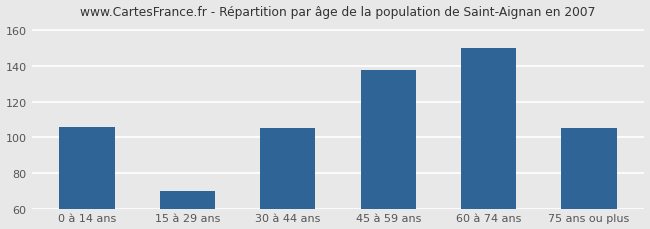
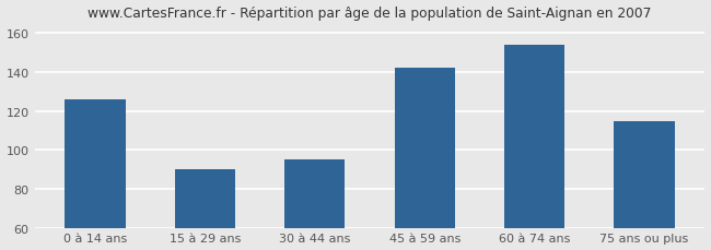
0 à 14 ans: 106 -> 126
15 à 29 ans: 70 -> 90
30 à 44 ans: 105 -> 95
45 à 59 ans: 138 -> 142
60 à 74 ans: 150 -> 154
75 ans ou plus: 105 -> 115
